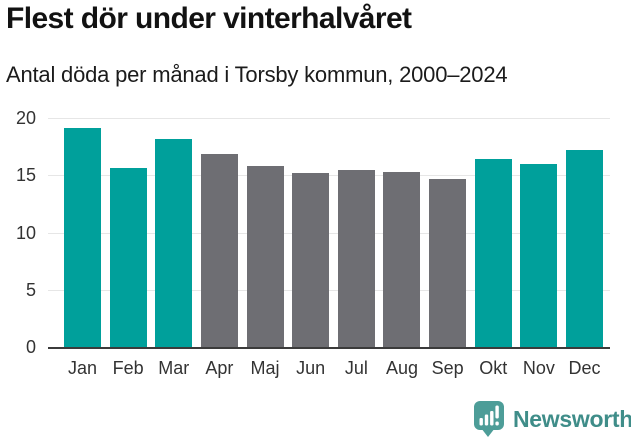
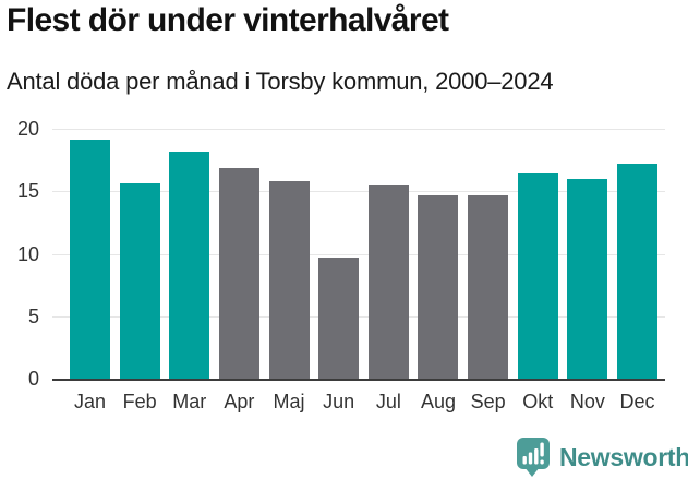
Jun: 15.2 -> 9.7
Aug: 15.3 -> 14.7
